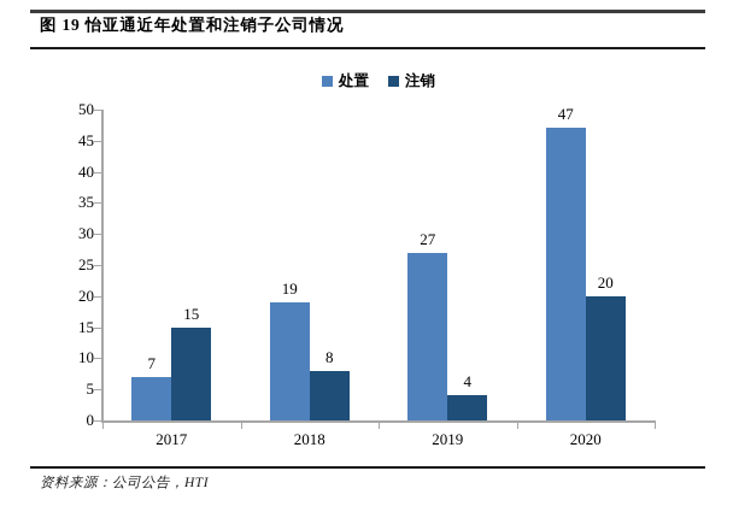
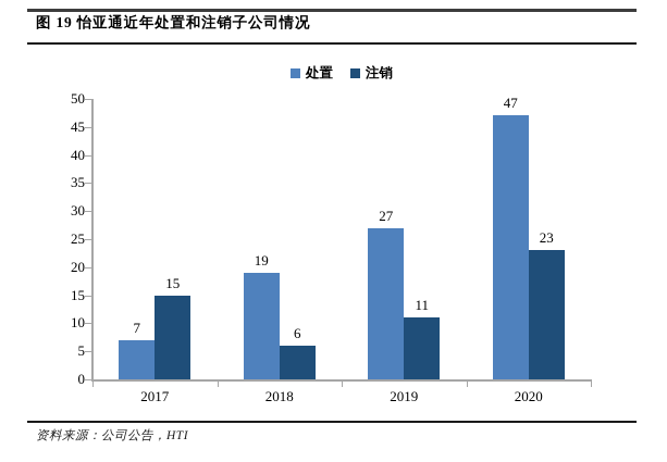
注销/2018: 8 -> 6
注销/2019: 4 -> 11
注销/2020: 20 -> 23
